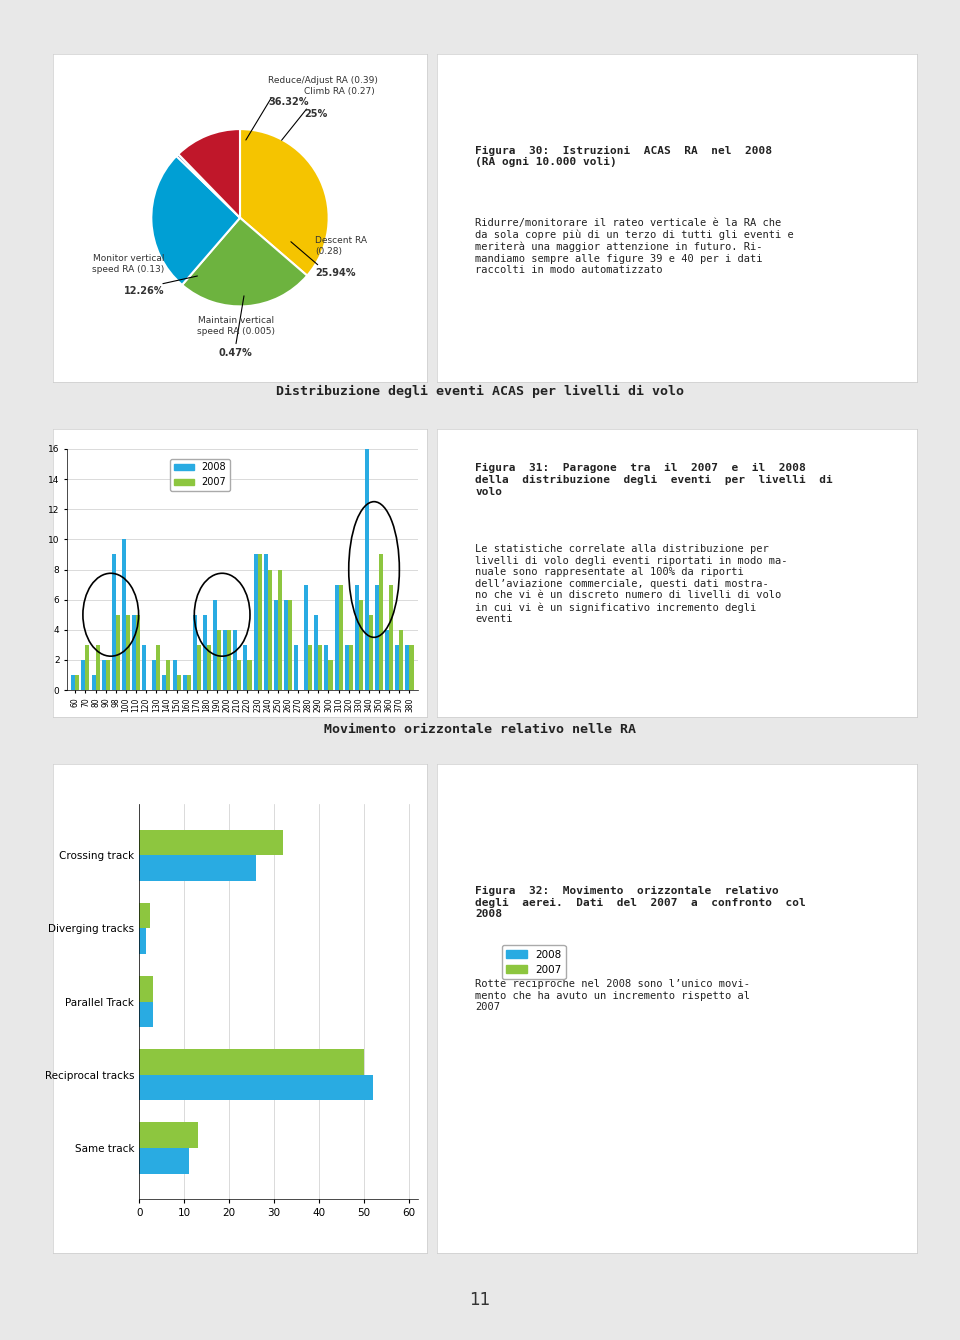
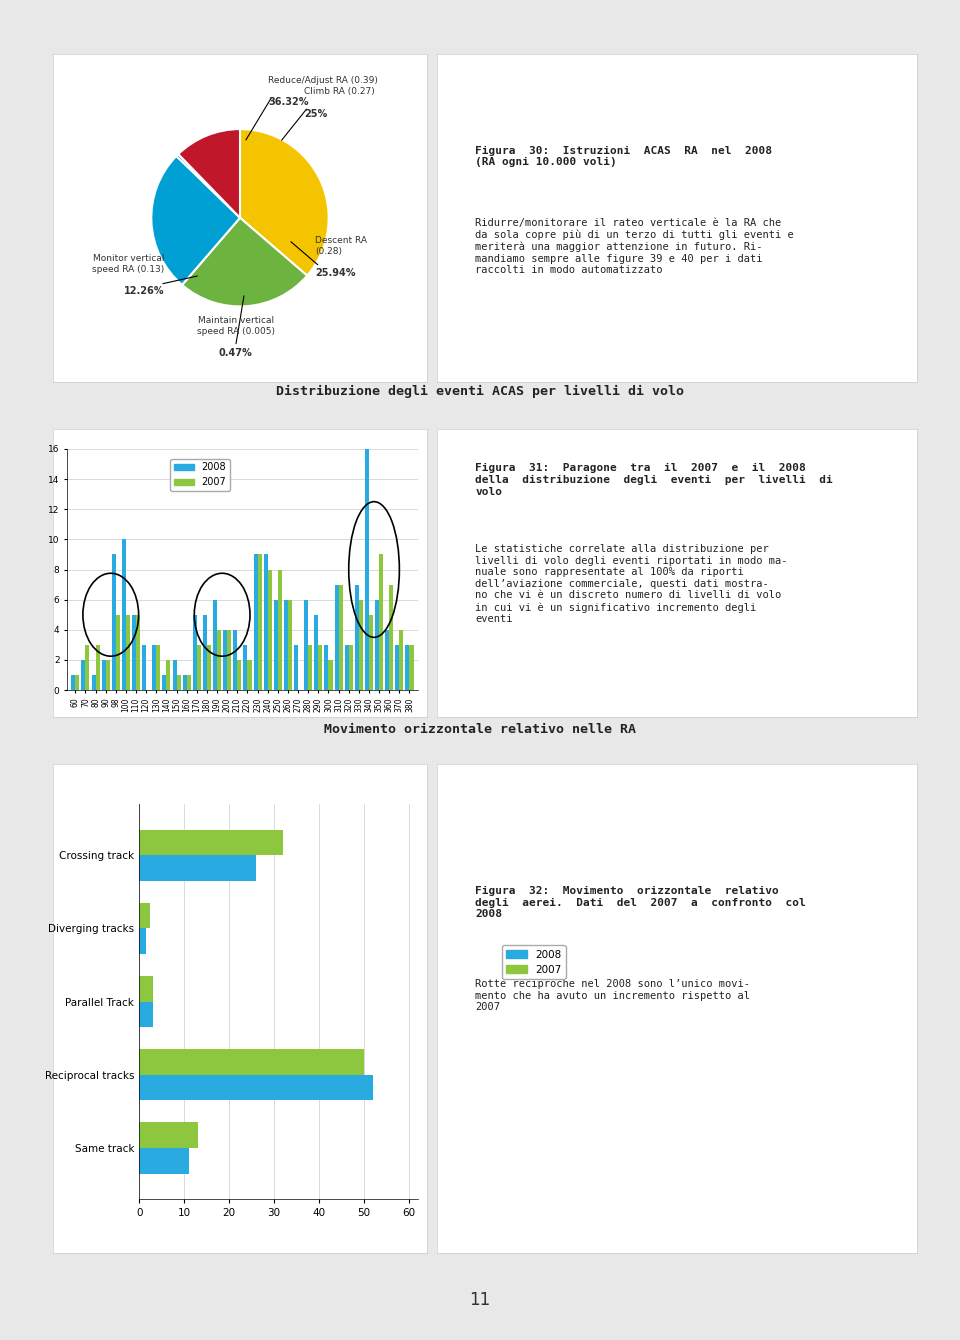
2008/130: 2 -> 3
2008/280: 7 -> 6
2008/350: 7 -> 6
